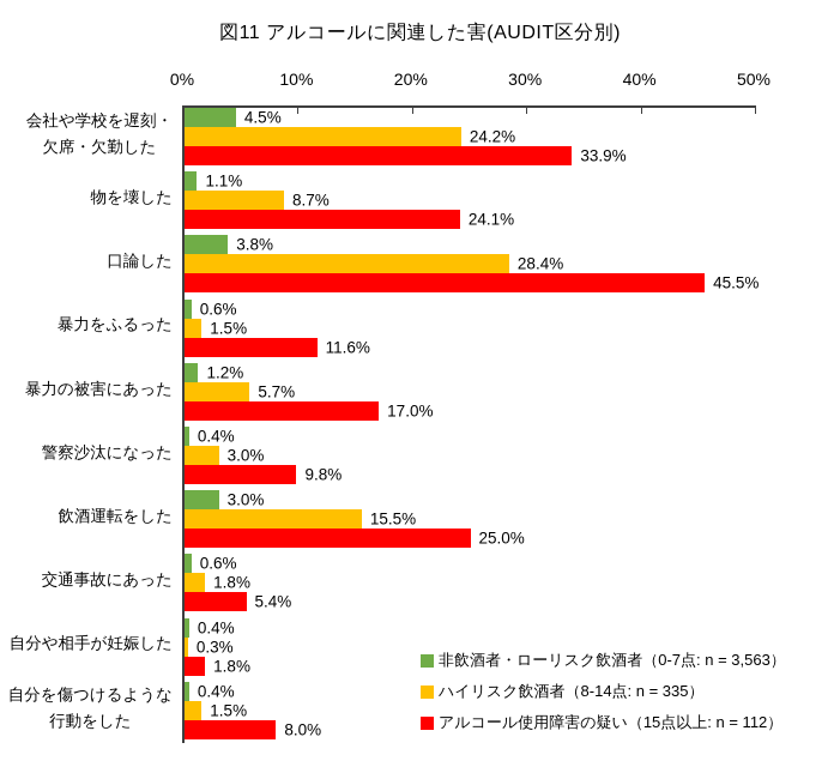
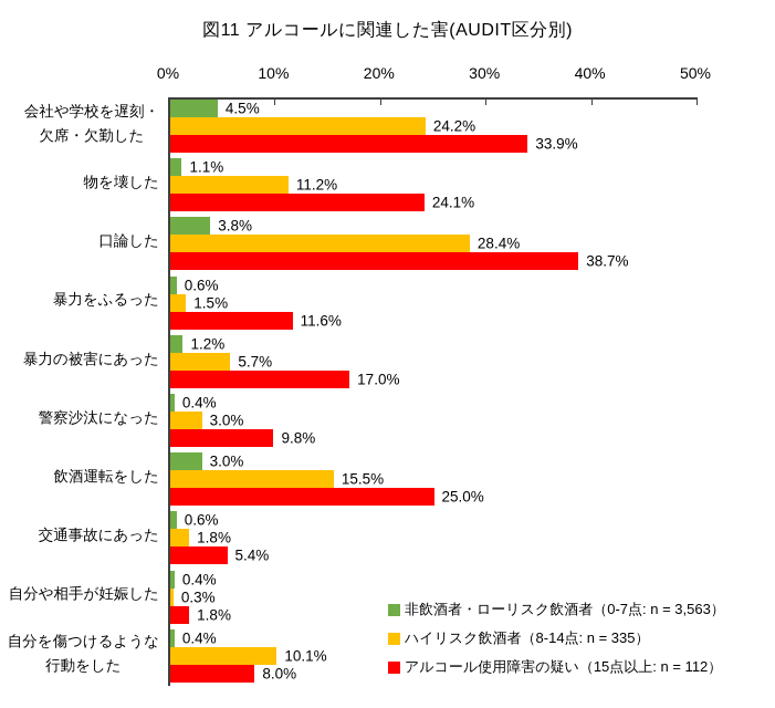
ハイリスク飲酒者（8-14点: n = 335）/物を壊した: 8.7% -> 11.2%
アルコール使用障害の疑い（15点以上: n = 112）/口論した: 45.5% -> 38.7%
ハイリスク飲酒者（8-14点: n = 335）/自分を傷つけるような 行動をした: 1.5% -> 10.1%
